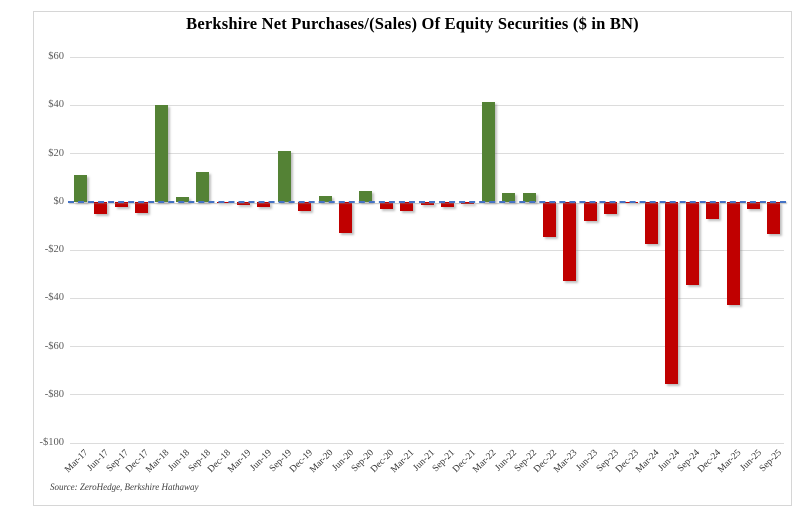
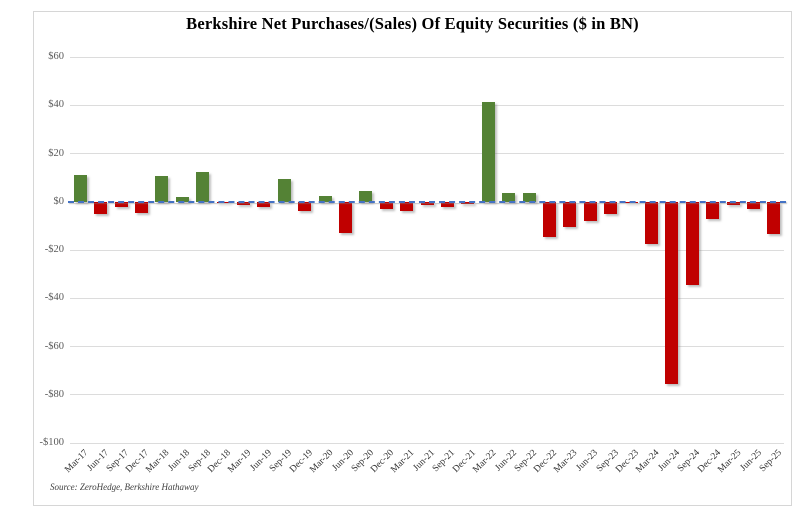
Mar-18: $40 -> $10
Sep-19: $21 -> $10
Mar-23: -$33 -> -$10
Mar-25: -$43 -> -$2
